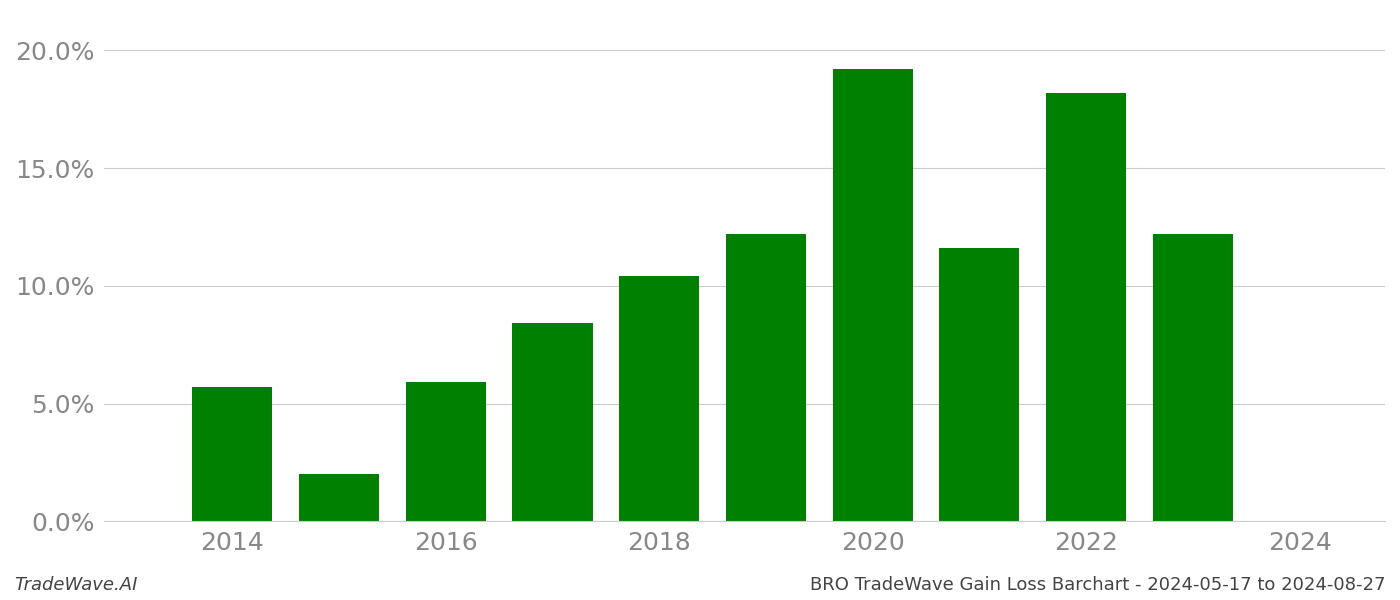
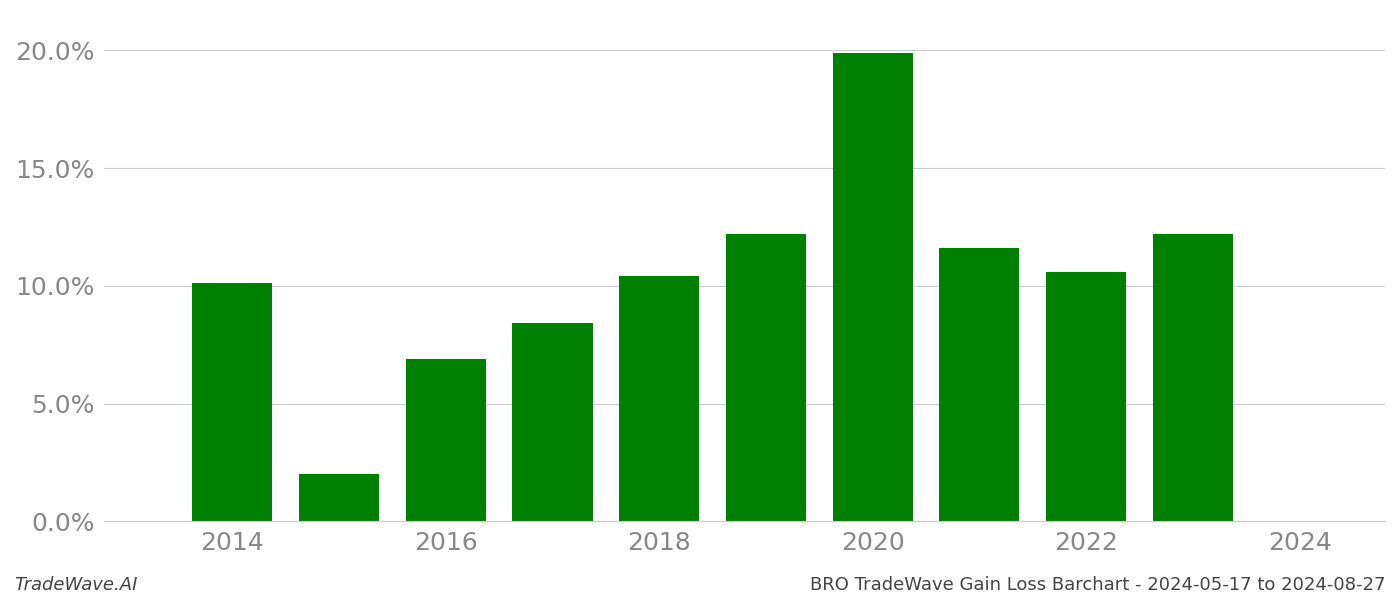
2014: 5.7% -> 10.1%
2016: 5.9% -> 6.9%
2020: 19.2% -> 19.9%
2022: 18.2% -> 10.6%
